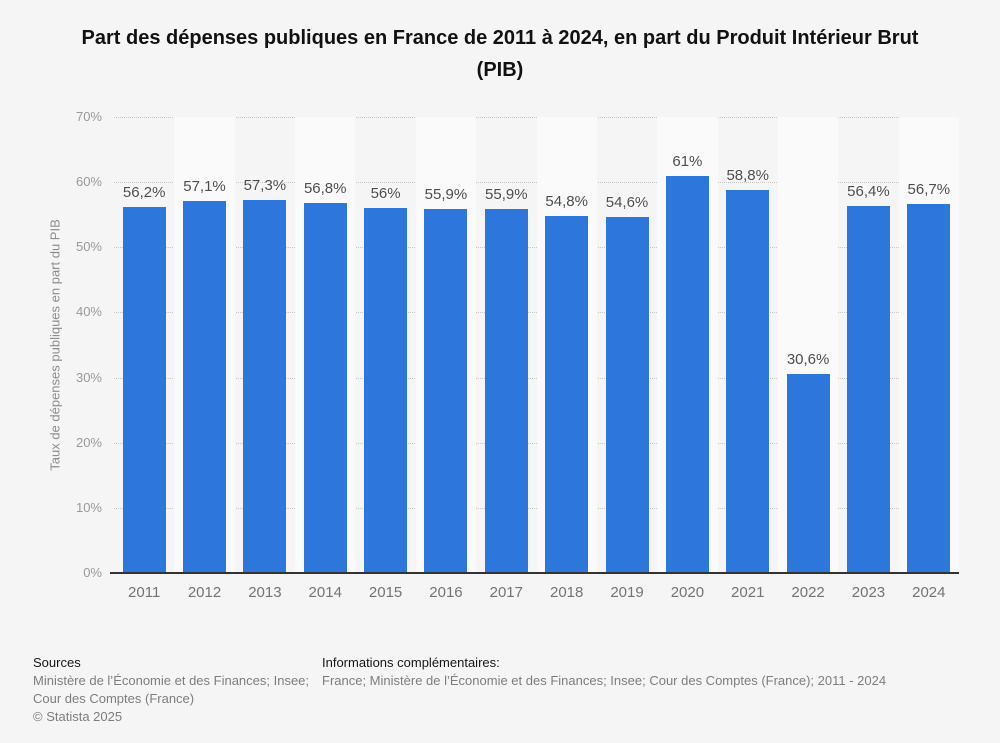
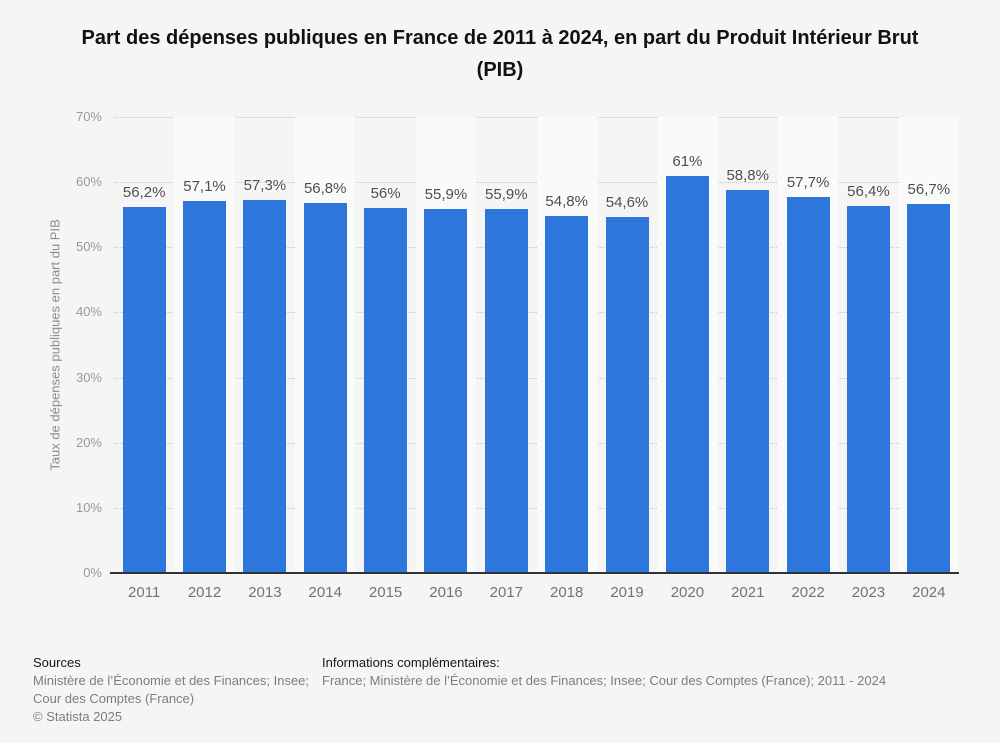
2022: 30,6% -> 57,7%
